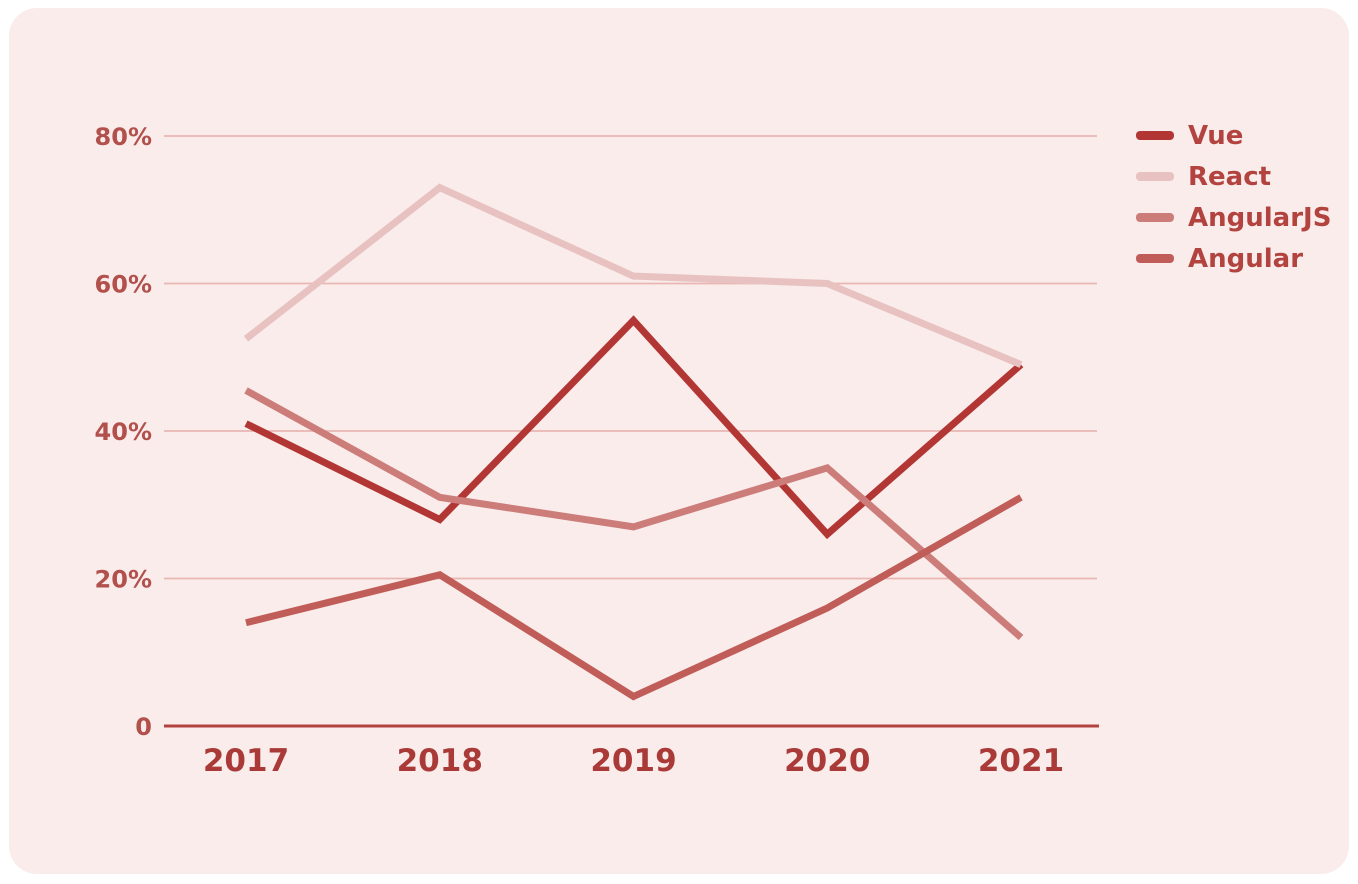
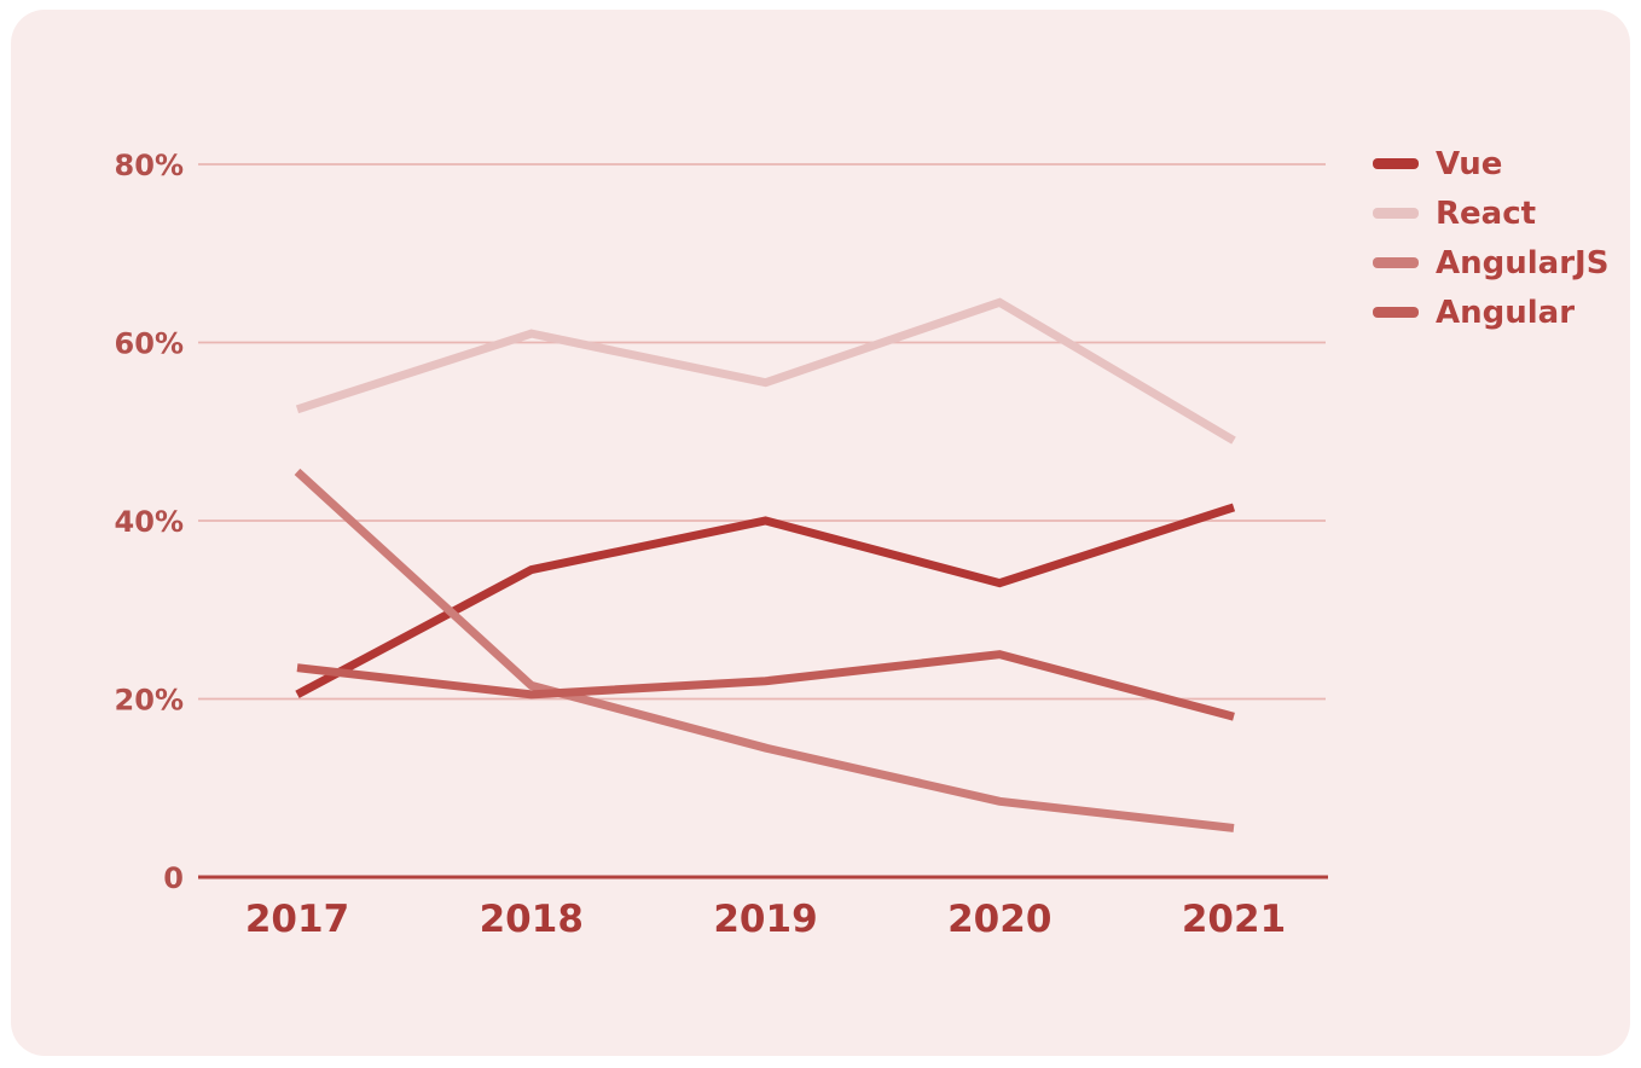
Vue/2017: 41% -> 20%
Angular/2017: 14% -> 24%
Vue/2018: 28% -> 34%
React/2018: 73% -> 61%
AngularJS/2018: 31% -> 22%
Vue/2019: 55% -> 40%
React/2019: 61% -> 56%
AngularJS/2019: 27% -> 14%
Angular/2019: 4% -> 22%
Vue/2020: 26% -> 33%
React/2020: 60% -> 64%
AngularJS/2020: 35% -> 8%
Angular/2020: 16% -> 25%
Vue/2021: 49% -> 42%
AngularJS/2021: 12% -> 6%
Angular/2021: 31% -> 18%
